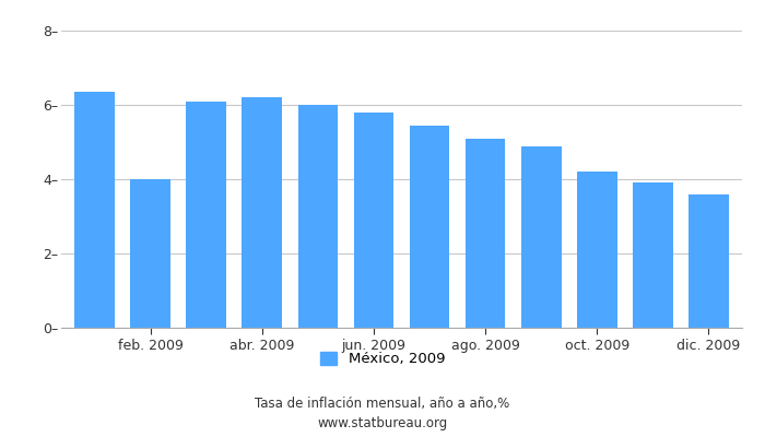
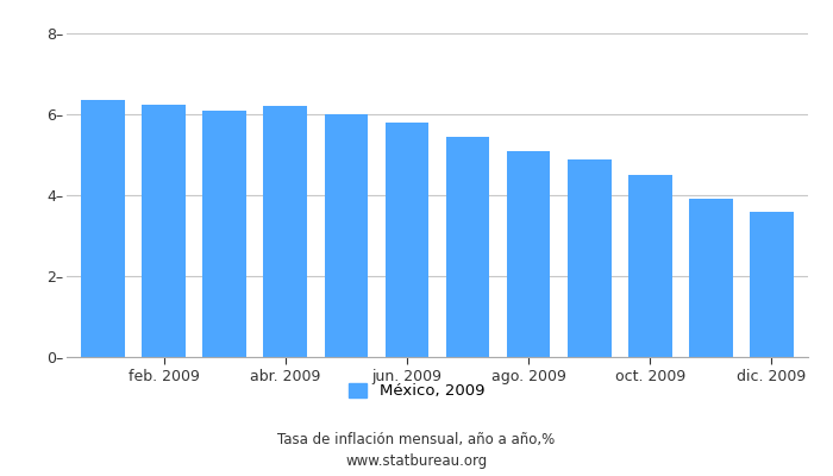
feb. 2009: 4.00– -> 6.24–
oct. 2009: 4.20– -> 4.50–
